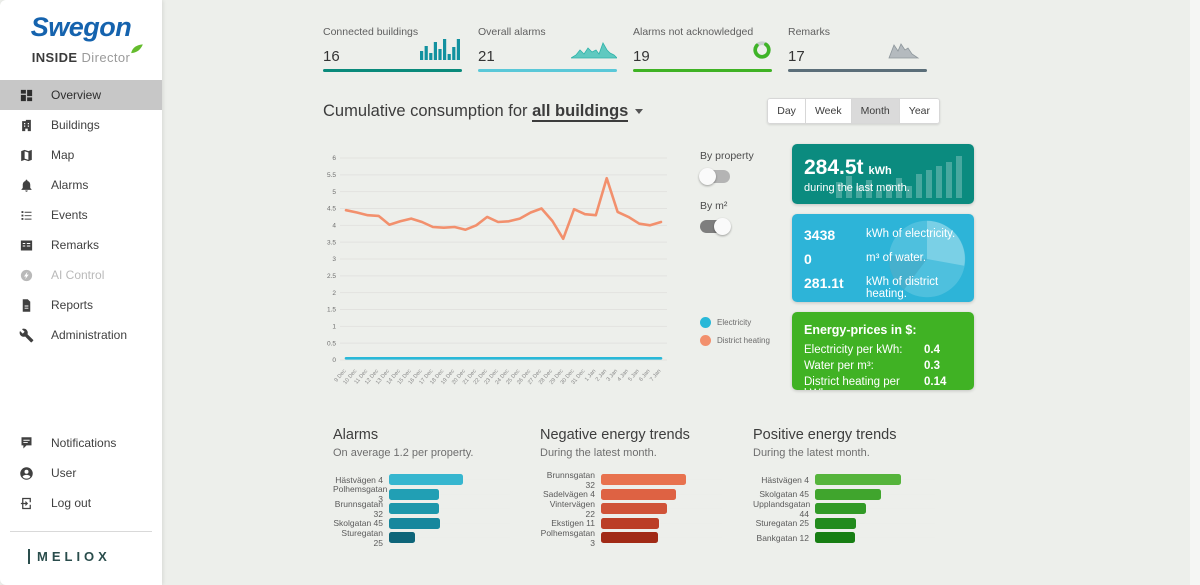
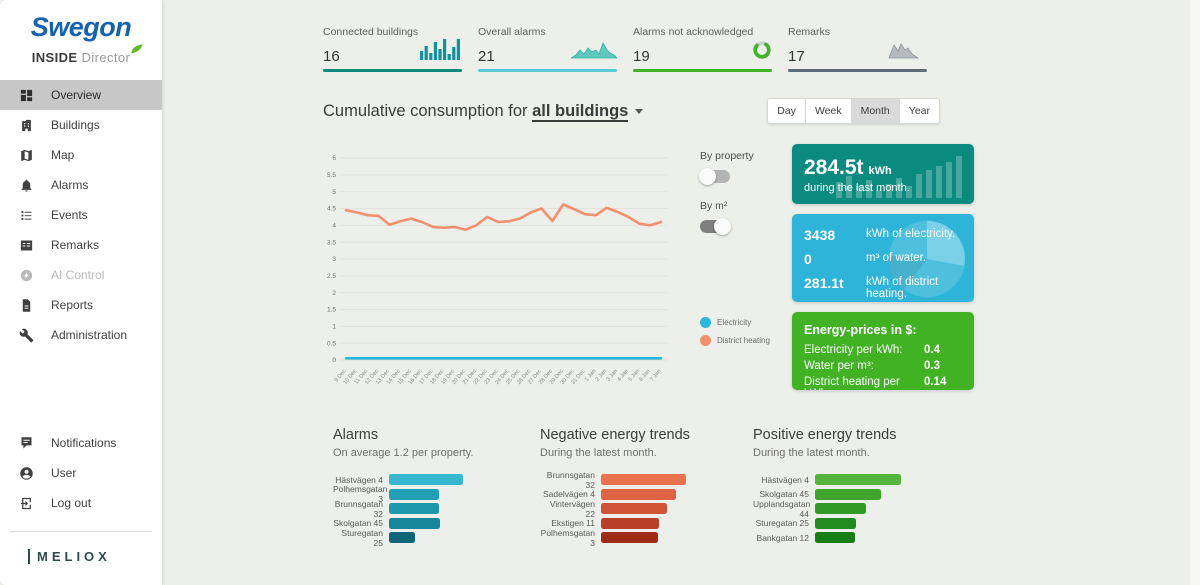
District heating/29 Dec: 3.6 -> 4.6
District heating/2 Jan: 5.4 -> 4.5
